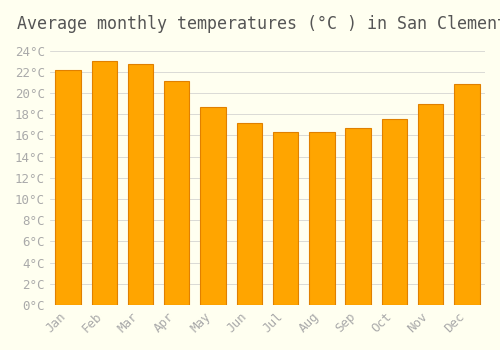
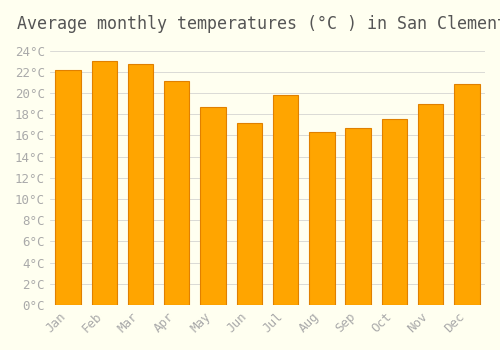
Jul: 16.3°C -> 19.8°C
